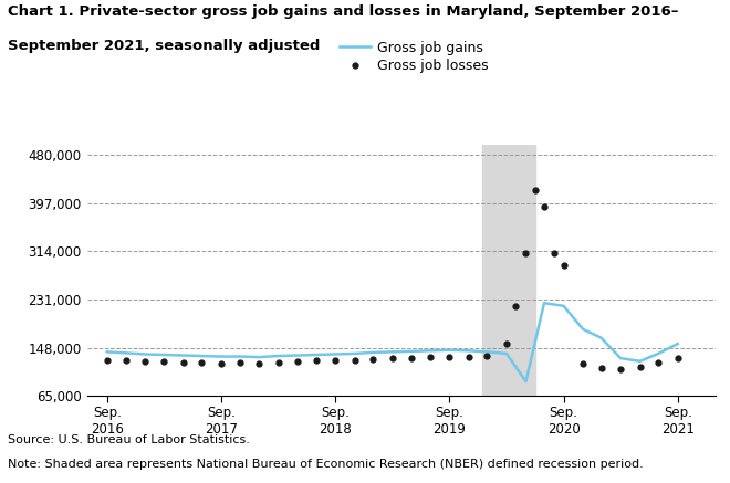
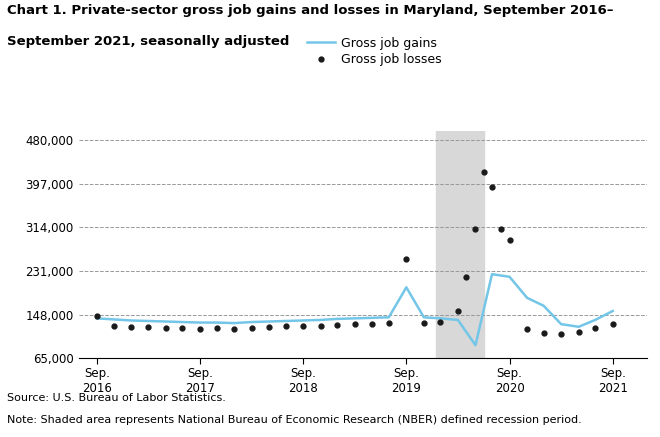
Gross job losses/Sep. 2016: 127,000 -> 146,000
Gross job gains/Sep. 2019: 144,000 -> 200,000
Gross job losses/Sep. 2019: 133,000 -> 254,000
